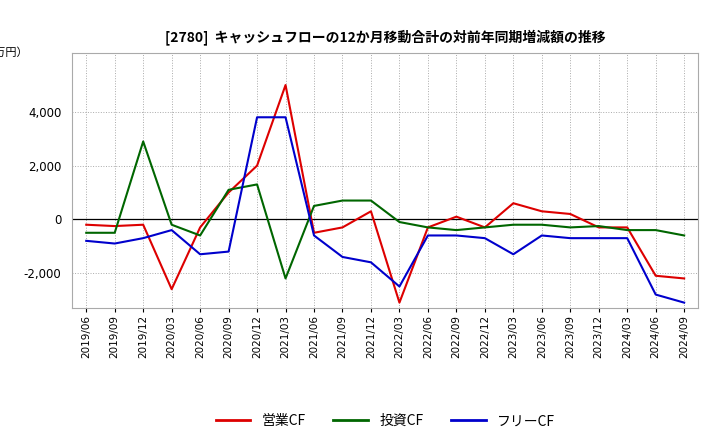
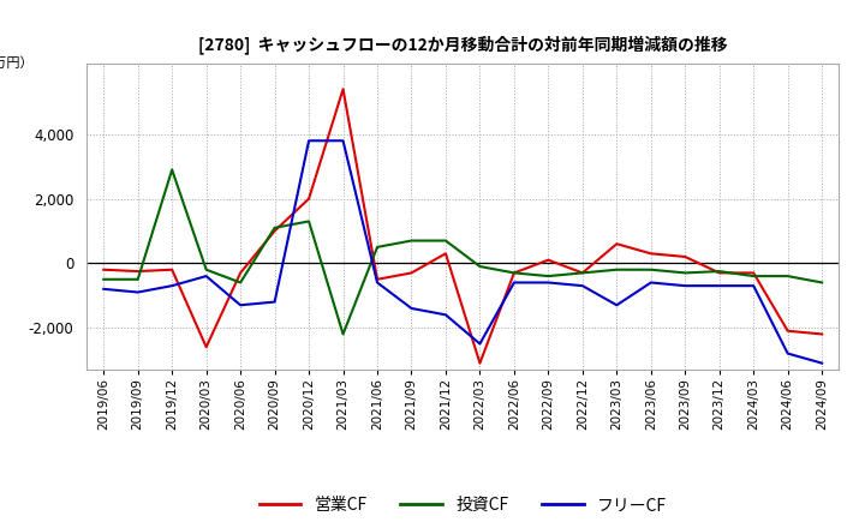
営業CF/2021/03: 5,000 -> 5,400
